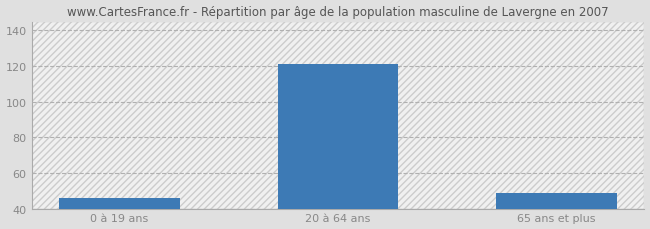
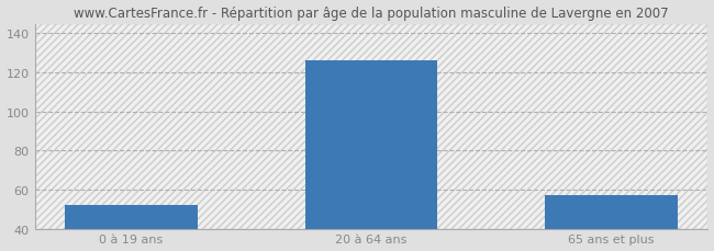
0 à 19 ans: 46 -> 52
20 à 64 ans: 121 -> 126
65 ans et plus: 49 -> 57
